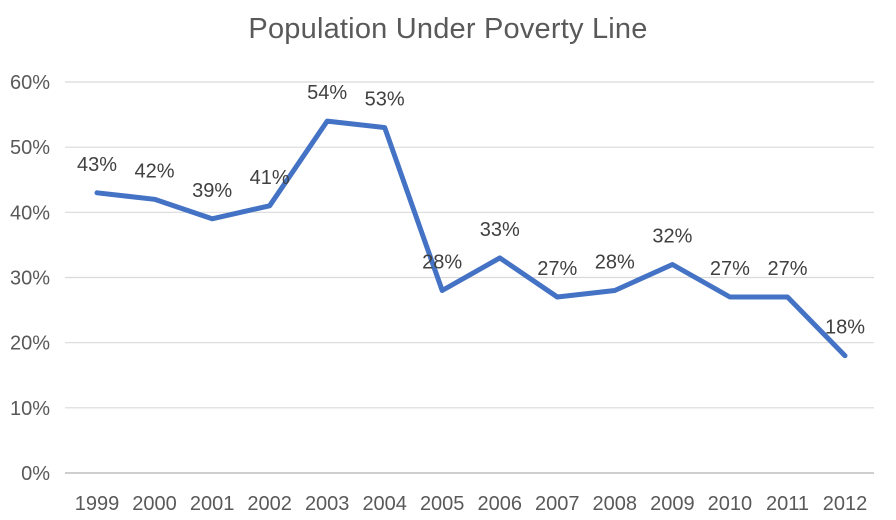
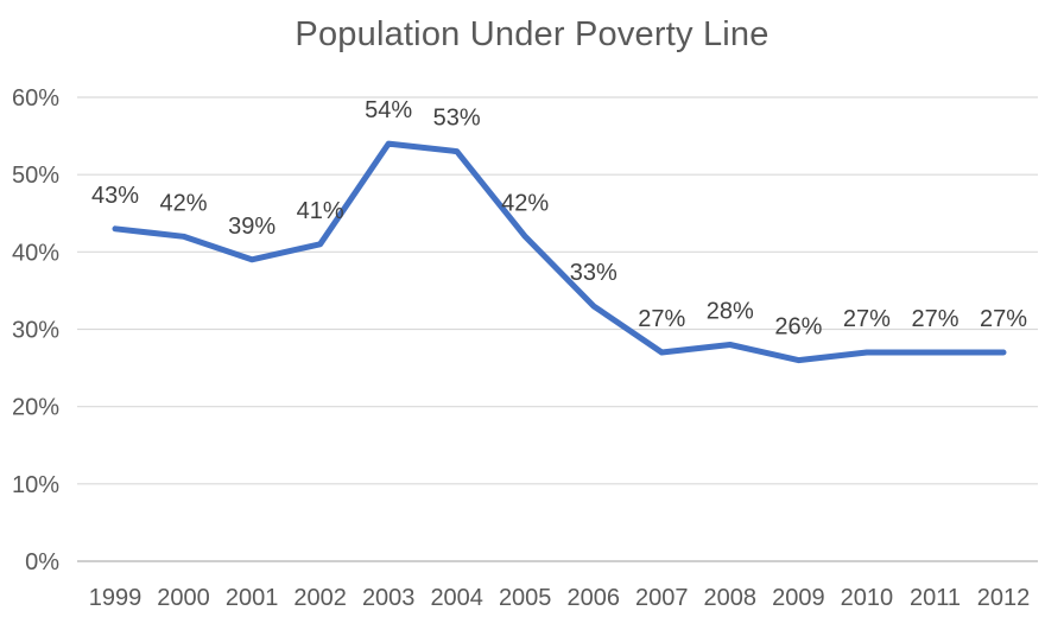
2005: 28% -> 42%
2009: 32% -> 26%
2012: 18% -> 27%
